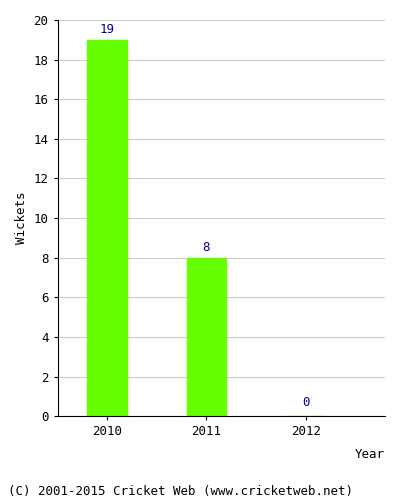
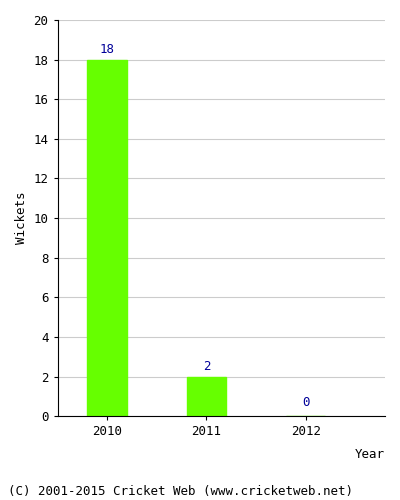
2010: 19 -> 18
2011: 8 -> 2
